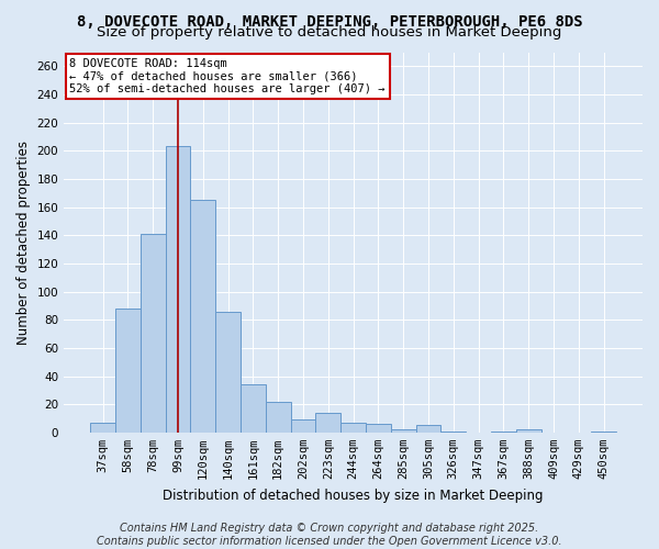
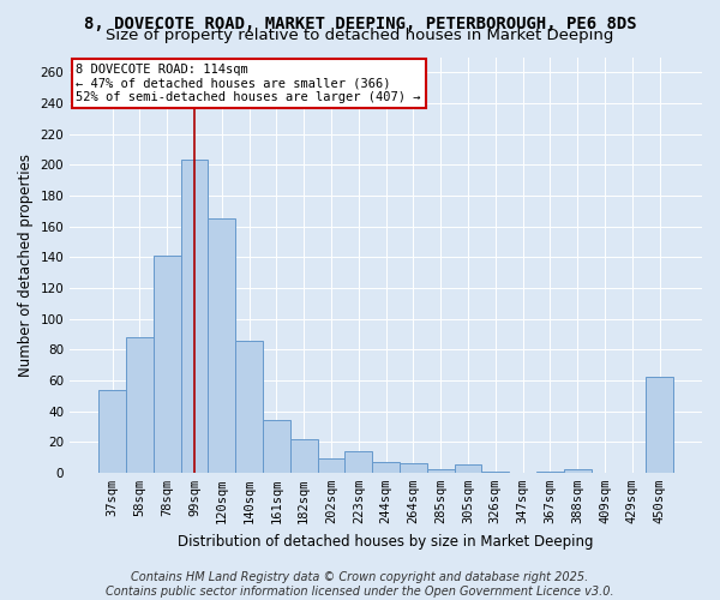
37sqm: 7 -> 54
450sqm: 1 -> 62
